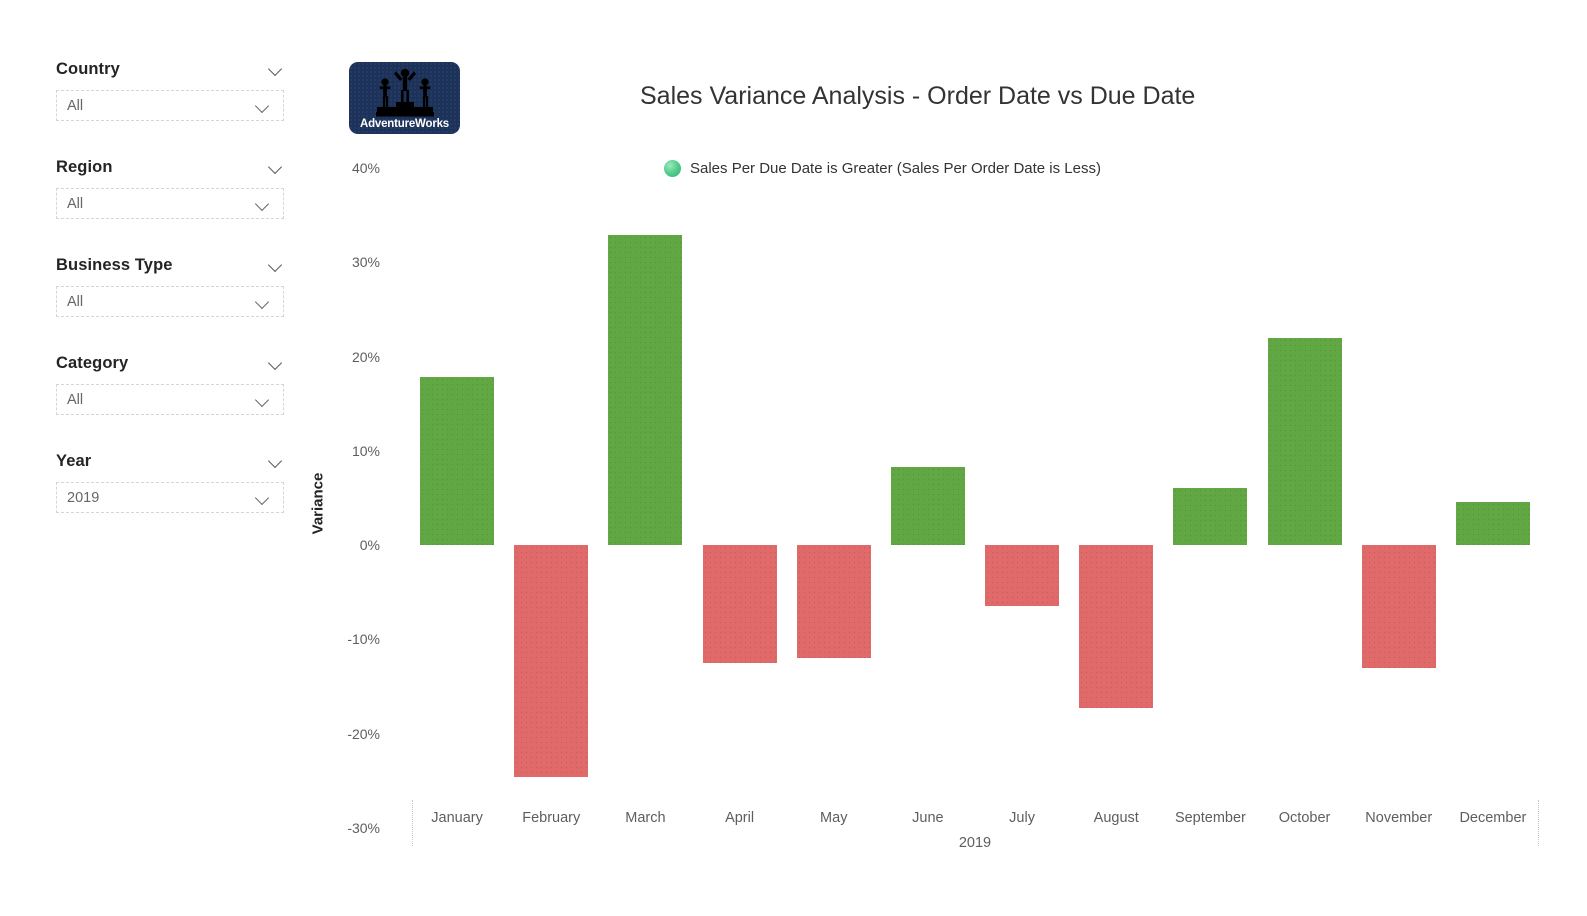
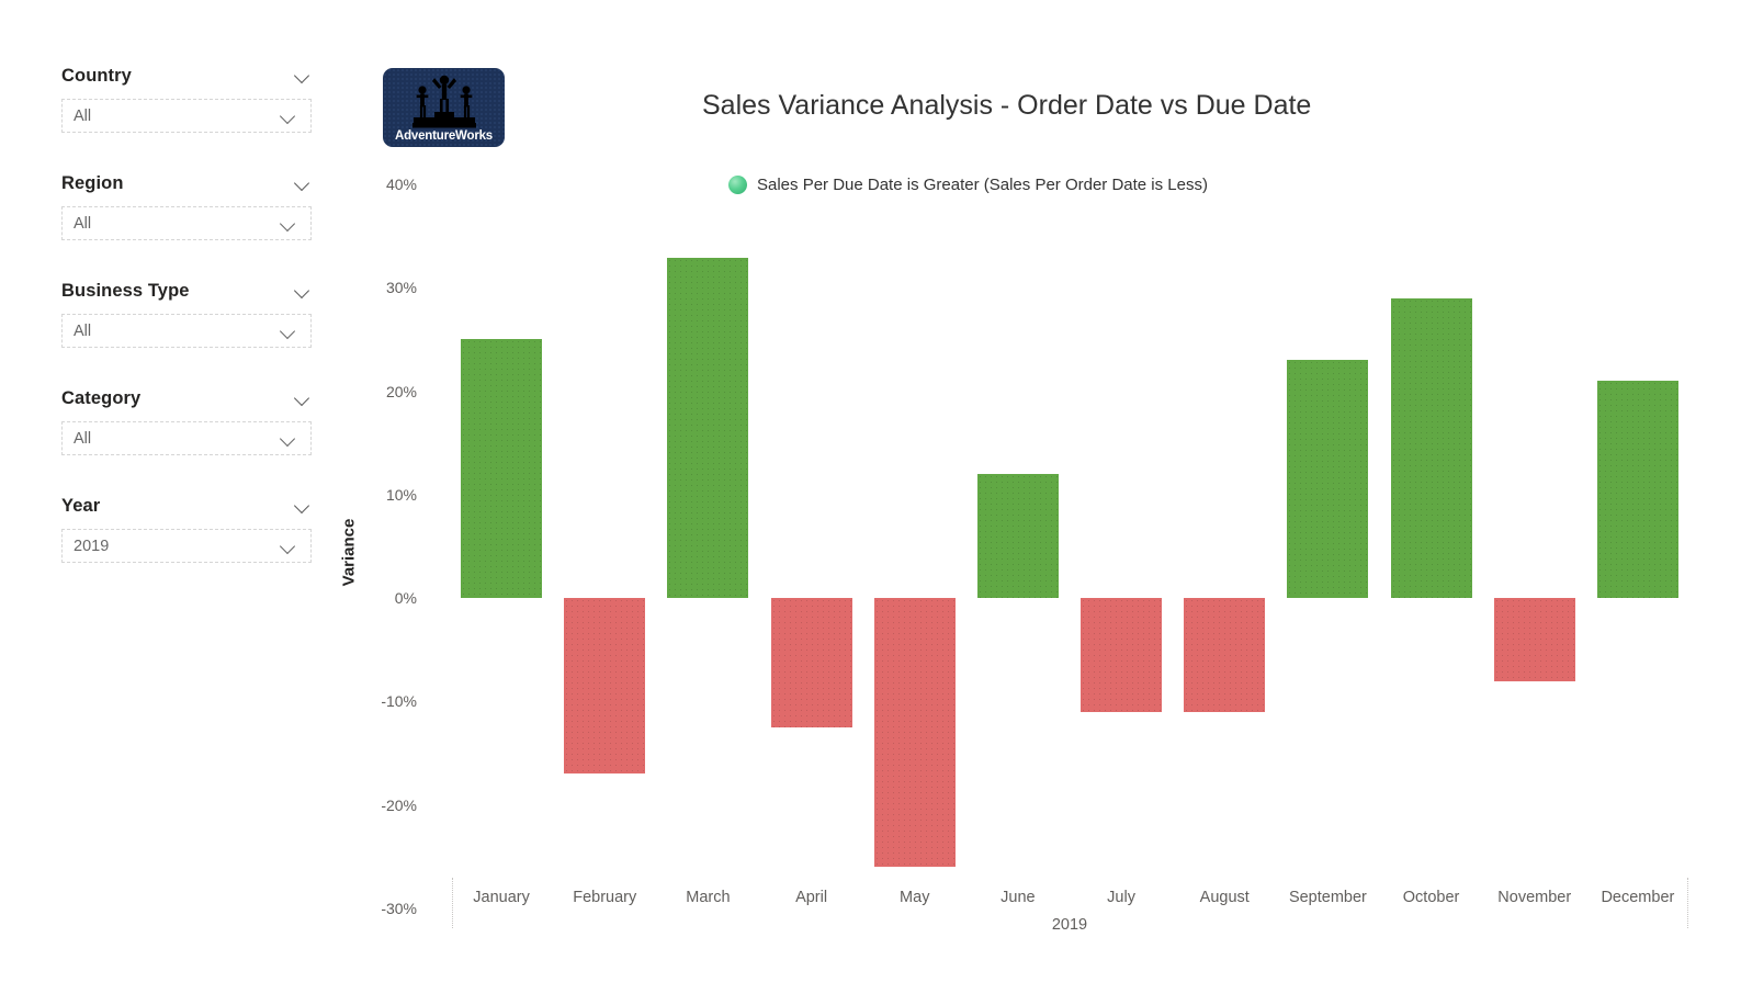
January: 18% -> 25%
February: -25% -> -17%
May: -12% -> -26%
June: 8% -> 12%
July: -6% -> -11%
August: -17% -> -11%
September: 6% -> 23%
October: 22% -> 29%
November: -13% -> -8%
December: 5% -> 21%
